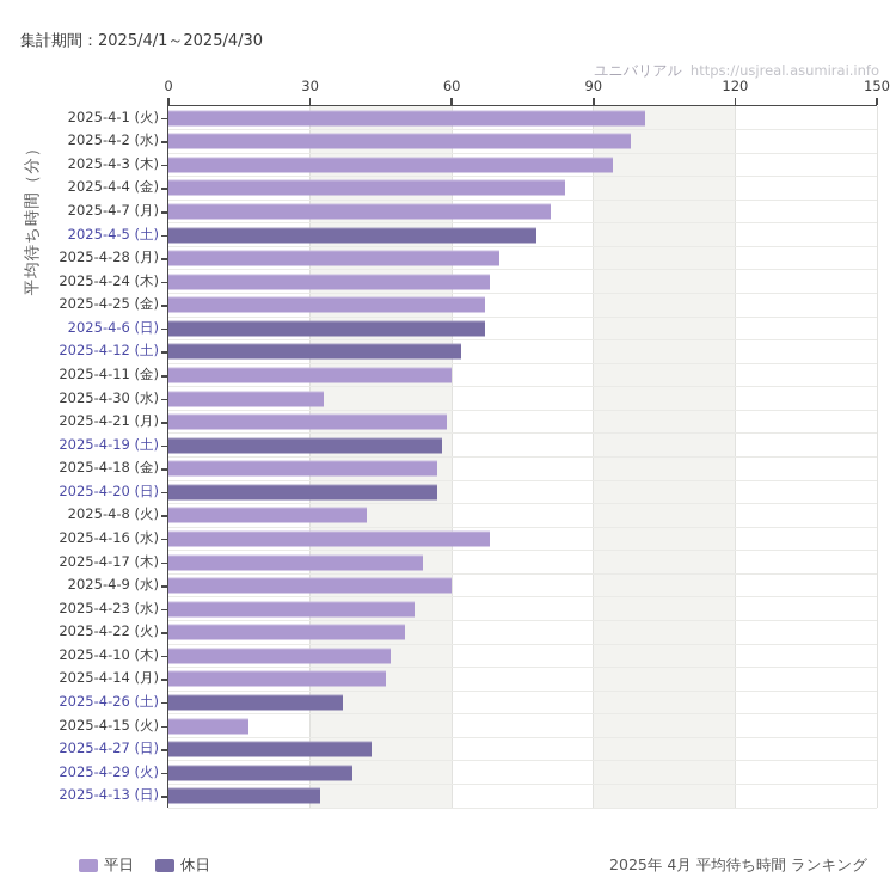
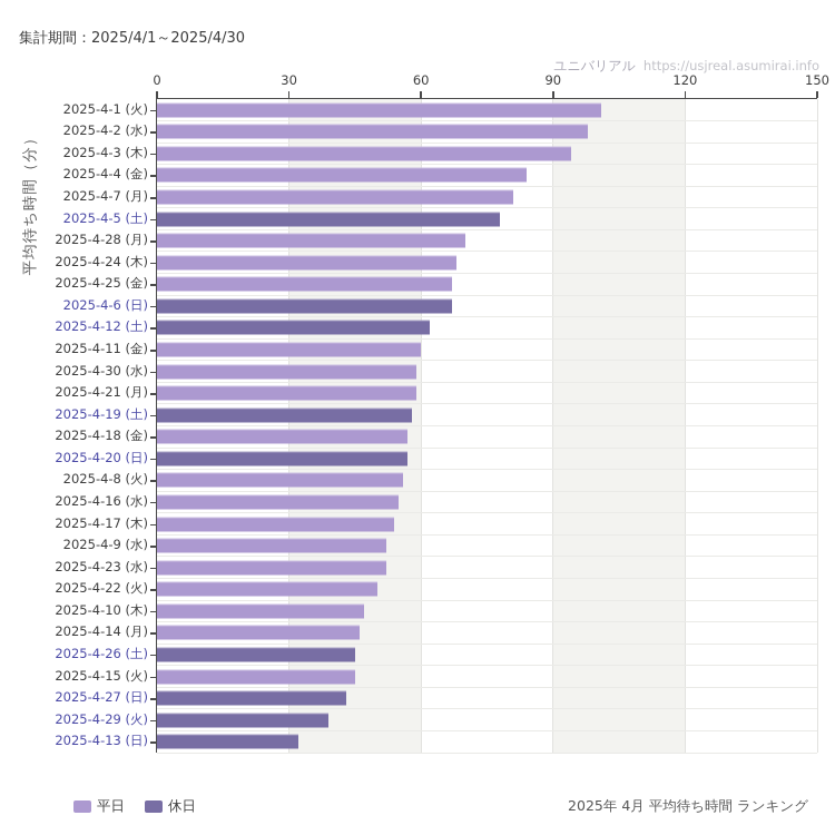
2025-4-30 (水): 33 -> 59
2025-4-8 (火): 42 -> 56
2025-4-16 (水): 68 -> 55
2025-4-9 (水): 60 -> 52
2025-4-26 (土): 37 -> 45
2025-4-15 (火): 17 -> 45
